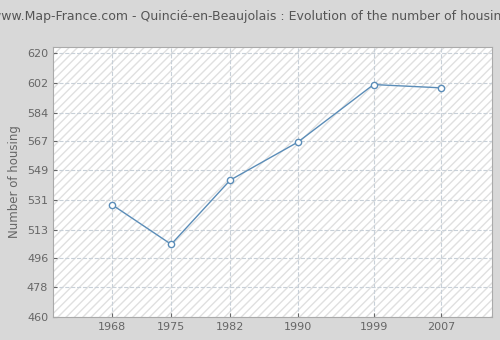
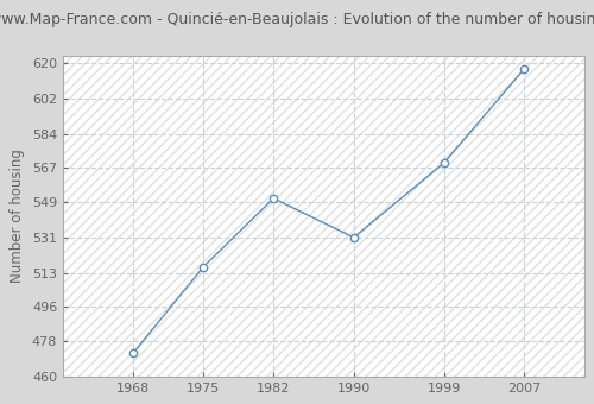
1968: 528 -> 472
1975: 504 -> 516
1982: 543 -> 551
1990: 566 -> 531
1999: 601 -> 569
2007: 599 -> 617
